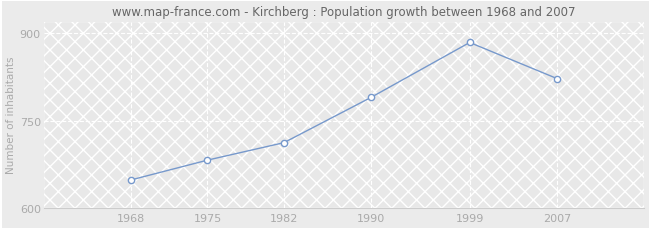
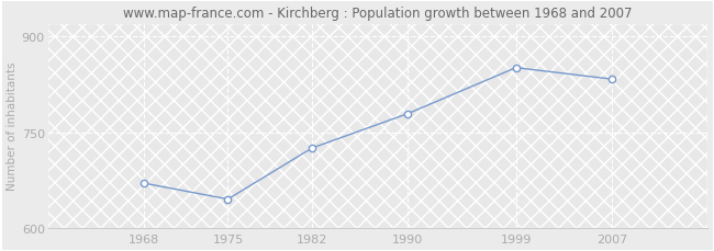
1968: 648 -> 670
1975: 682 -> 645
1982: 712 -> 725
1990: 790 -> 779
1999: 884 -> 851
2007: 822 -> 833
